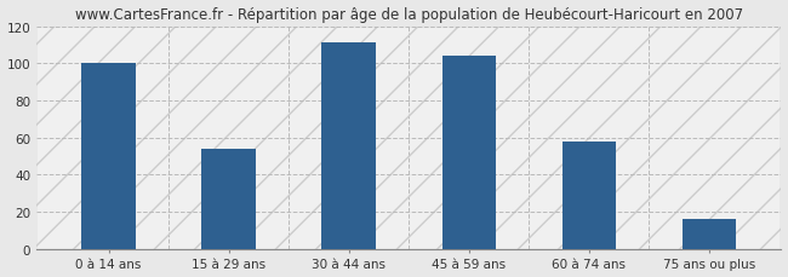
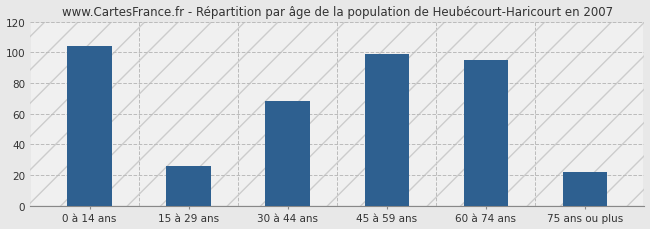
0 à 14 ans: 100 -> 104
15 à 29 ans: 54 -> 26
30 à 44 ans: 111 -> 68
45 à 59 ans: 104 -> 99
60 à 74 ans: 58 -> 95
75 ans ou plus: 16 -> 22
